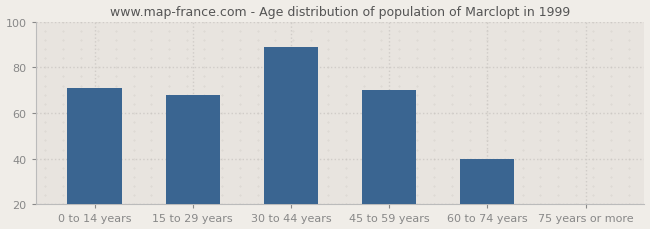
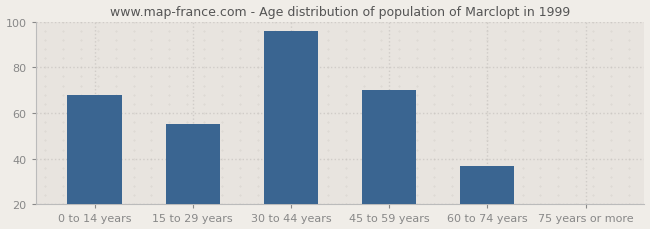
0 to 14 years: 71 -> 68
15 to 29 years: 68 -> 55
30 to 44 years: 89 -> 96
60 to 74 years: 40 -> 37
